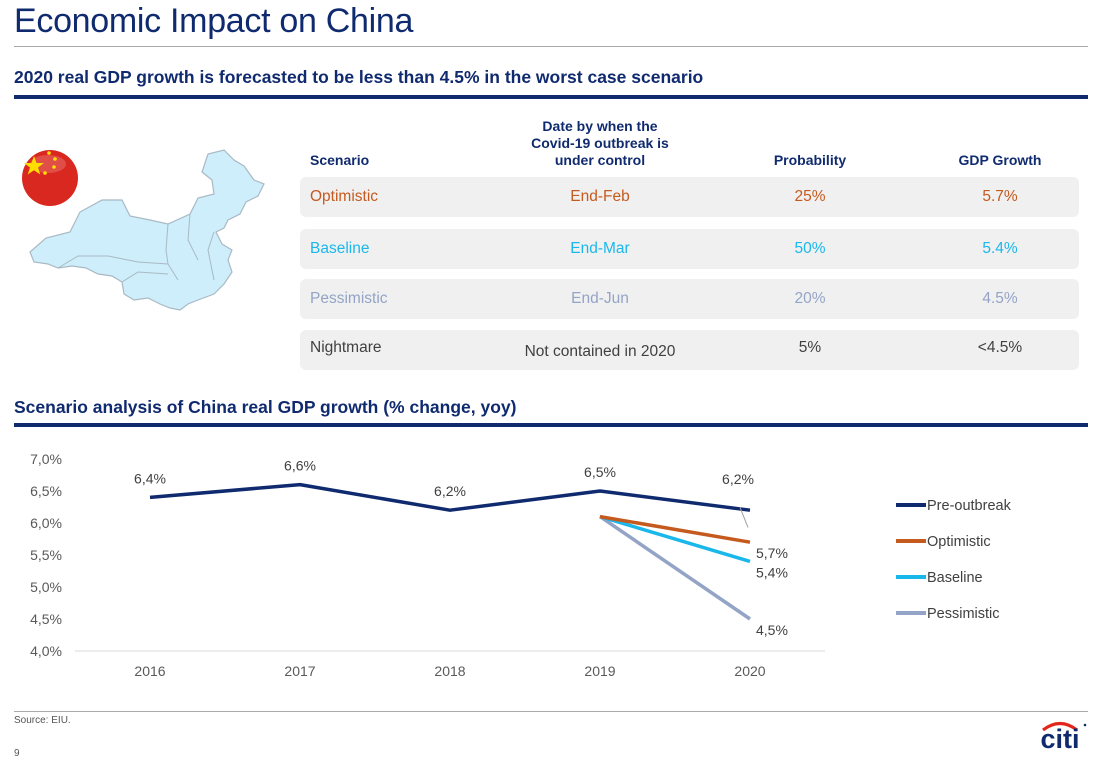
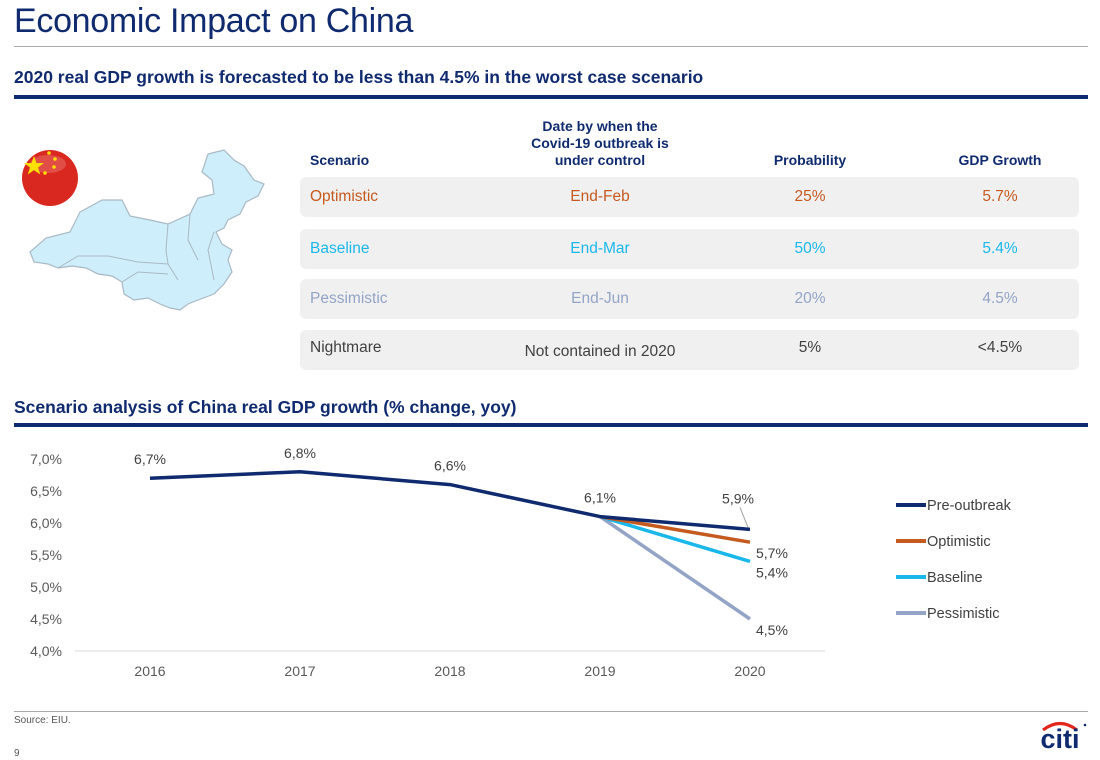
Pre-outbreak/2016: 6,4% -> 6,7%
Pre-outbreak/2017: 6,6% -> 6,8%
Pre-outbreak/2018: 6,2% -> 6,6%
Pre-outbreak/2019: 6,5% -> 6,1%
Pre-outbreak/2020: 6,2% -> 5,9%
